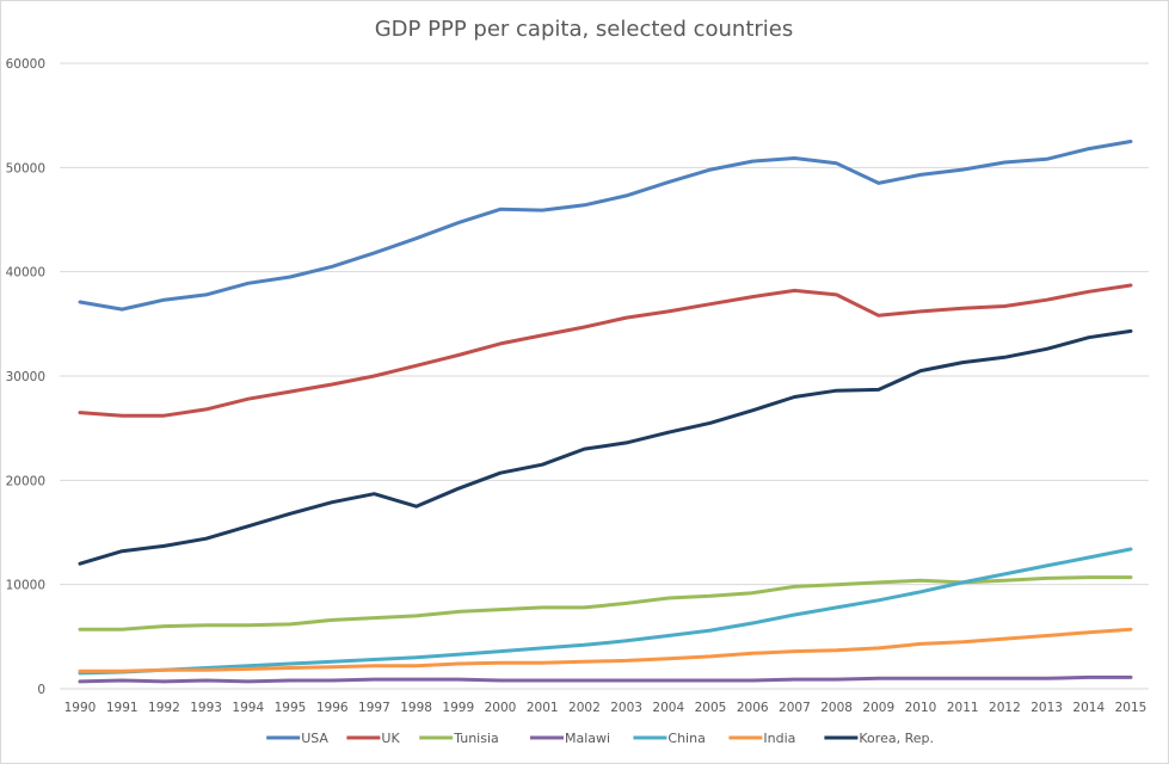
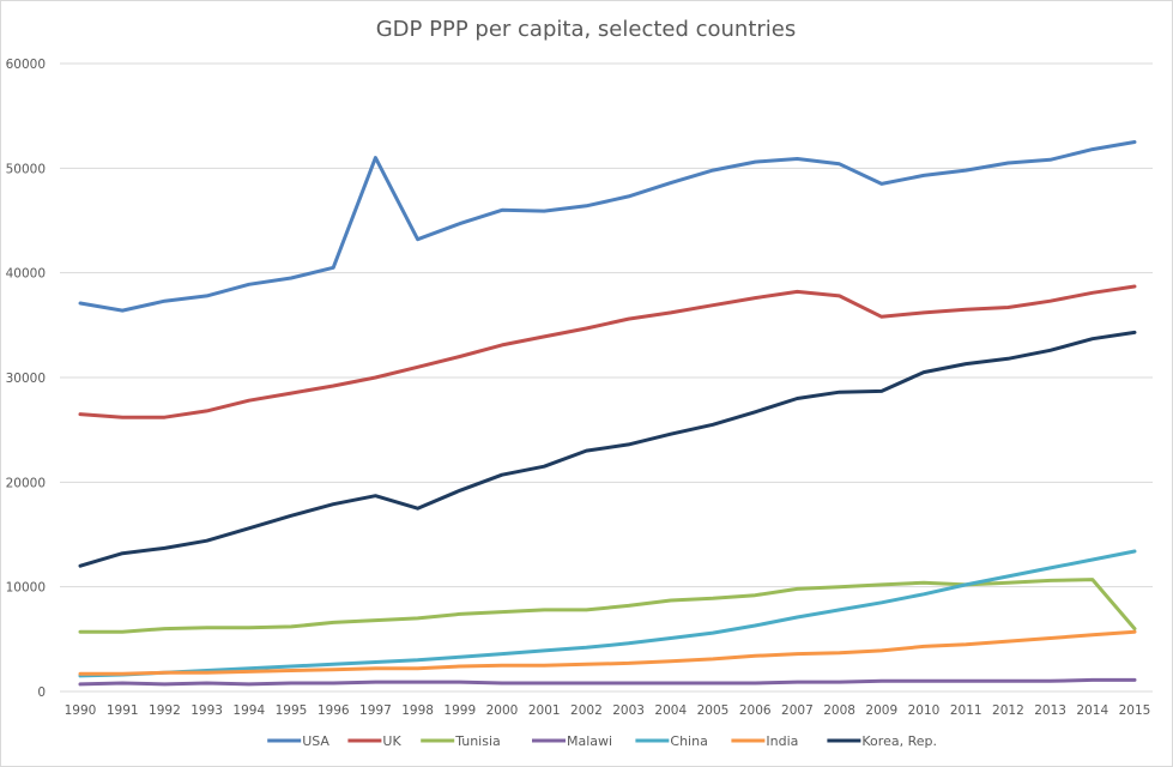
USA/1997: 42000 -> 51000
Tunisia/2015: 11000 -> 6000
